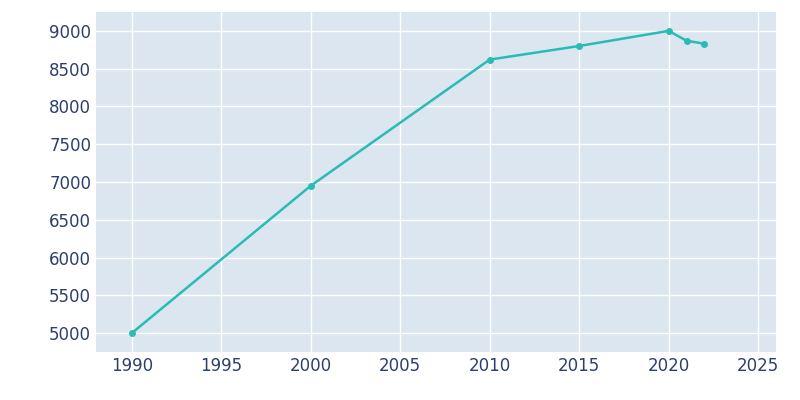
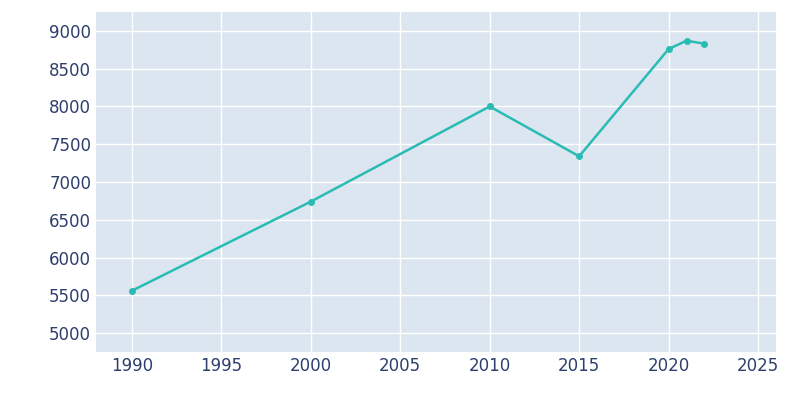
1990: 5000 -> 5560
2000: 6950 -> 6740
2010: 8620 -> 8000
2015: 8800 -> 7340
2020: 9000 -> 8760
